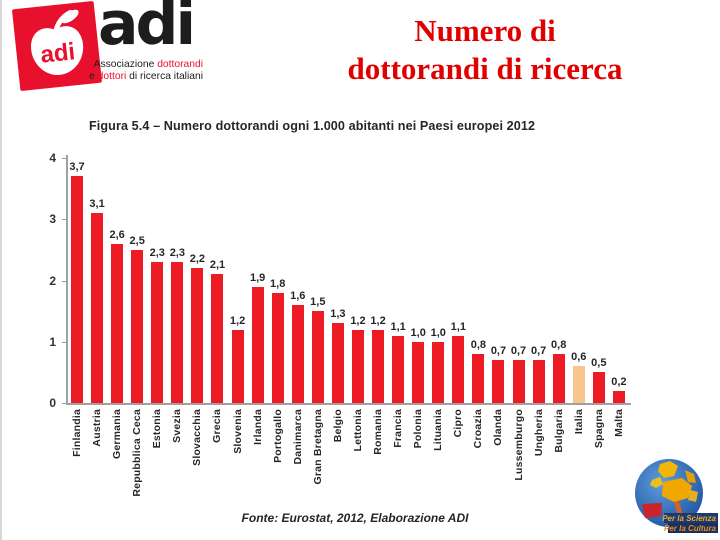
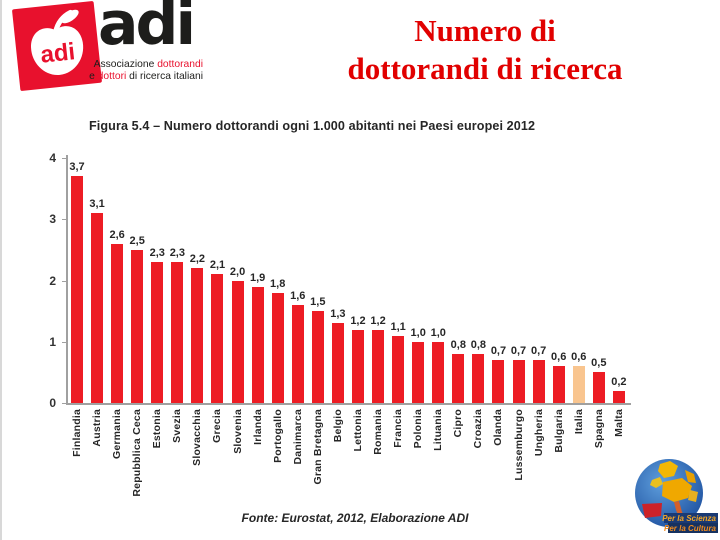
Slovenia: 1,2 -> 2,0
Cipro: 1,1 -> 0,8
Bulgaria: 0,8 -> 0,6
